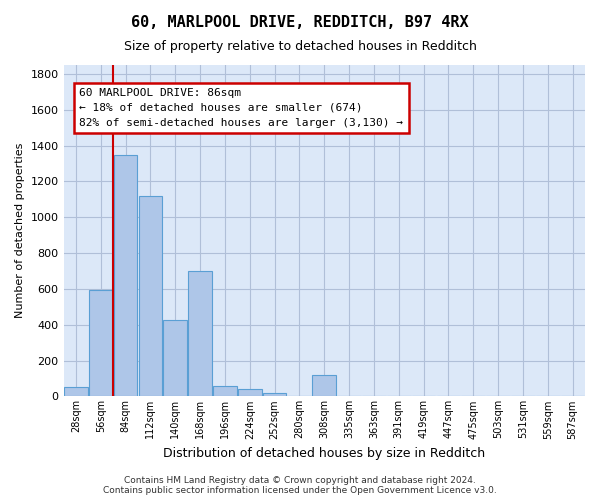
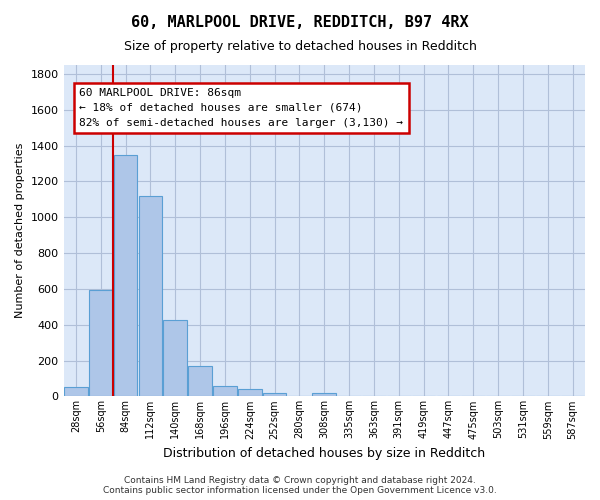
168sqm: 700 -> 170
308sqm: 120 -> 20
